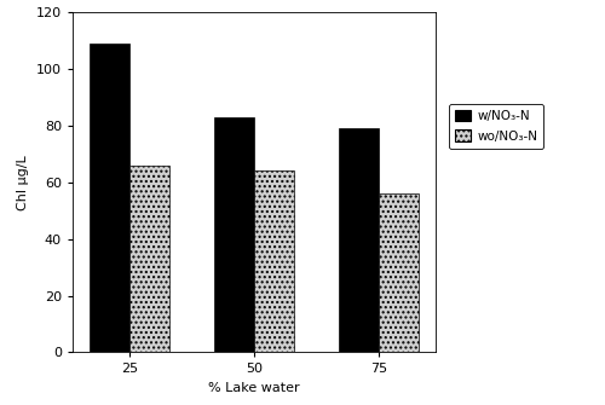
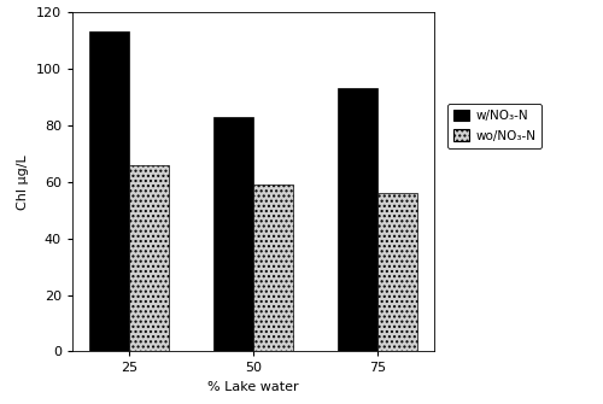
w/NO₃-N/25: 109 -> 113
wo/NO₃-N/50: 64 -> 59
w/NO₃-N/75: 79 -> 93
